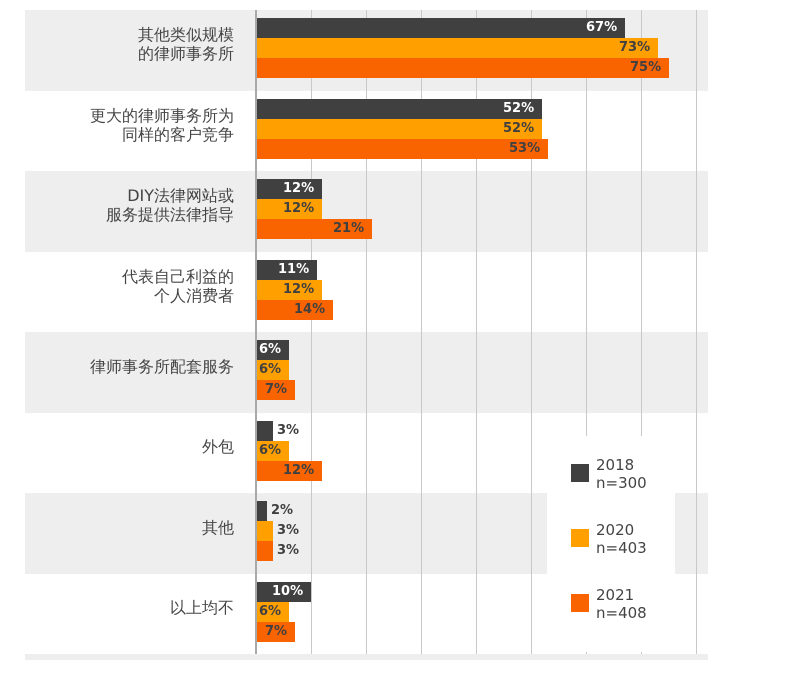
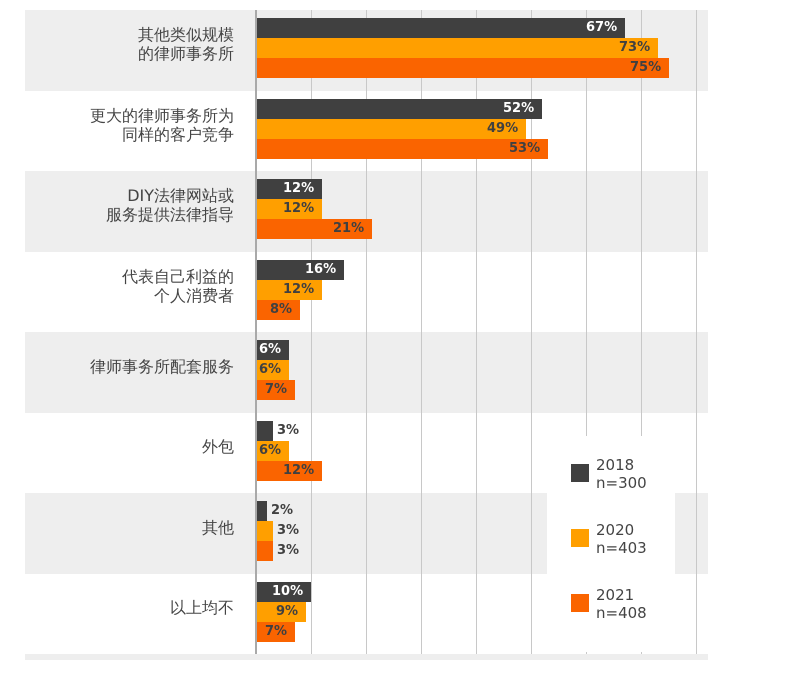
2020 n=403/更大的律师事务所为 同样的客户竞争: 52% -> 49%
2018 n=300/代表自己利益的 个人消费者: 11% -> 16%
2021 n=408/代表自己利益的 个人消费者: 14% -> 8%
2020 n=403/以上均不: 6% -> 9%
